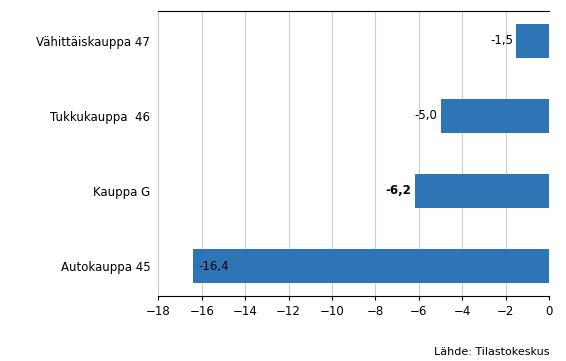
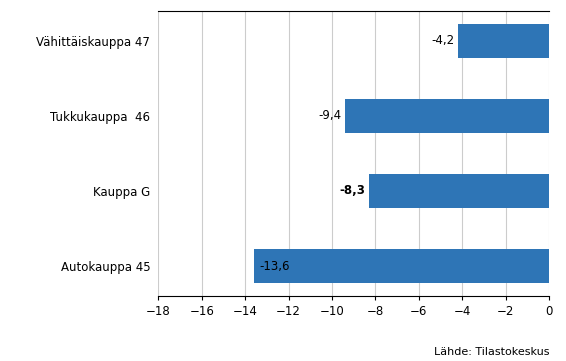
Vähittäiskauppa 47: -1,5 -> -4,2
Tukkukauppa 46: -5,0 -> -9,4
Kauppa G: -6,2 -> -8,3
Autokauppa 45: -16,4 -> -13,6
